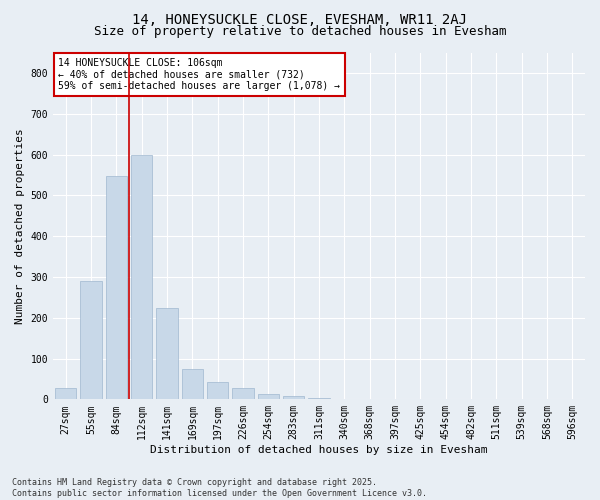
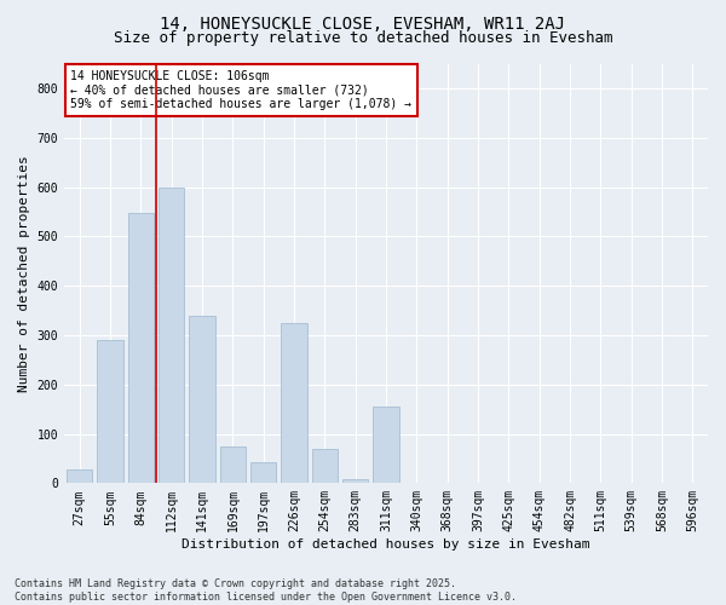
141sqm: 225 -> 340
226sqm: 28 -> 325
254sqm: 12 -> 70
311sqm: 4 -> 155
